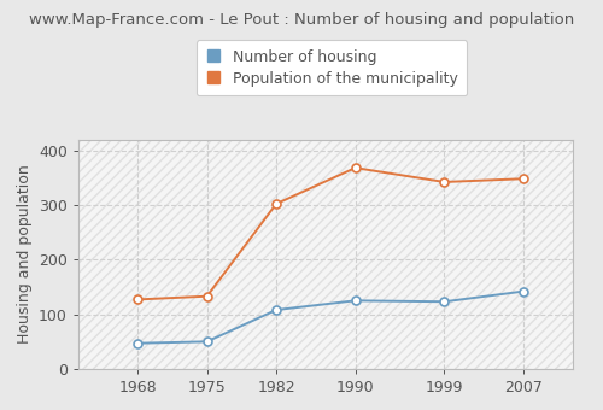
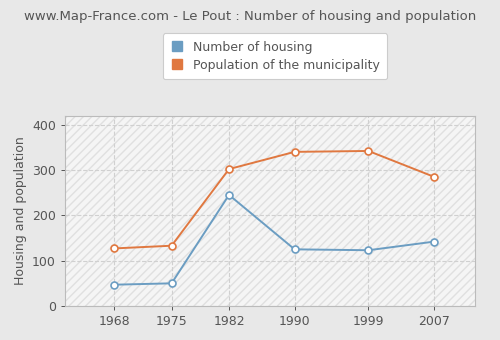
Number of housing/1982: 108 -> 245
Population of the municipality/1990: 368 -> 340
Population of the municipality/2007: 348 -> 285
